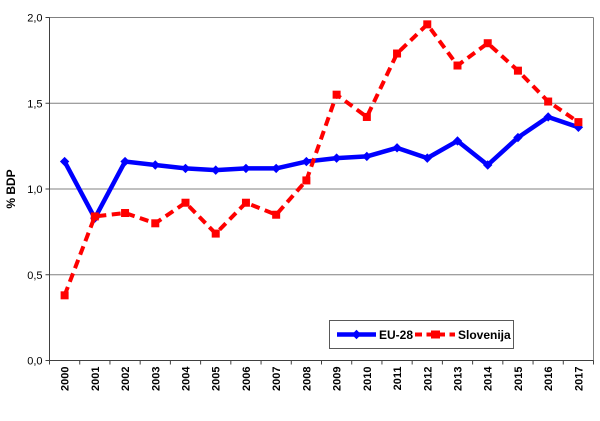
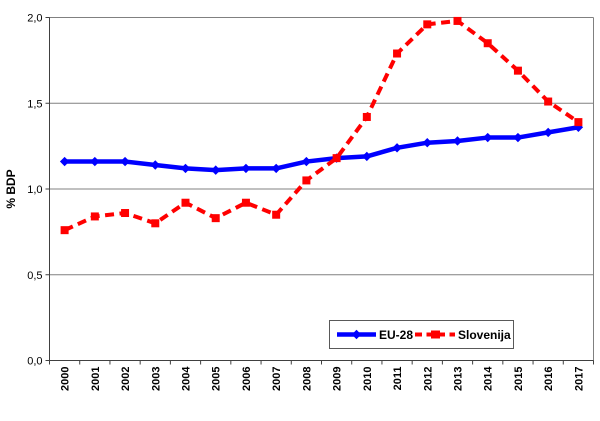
Slovenija/2000: 0,38 -> 0,76
EU-28/2001: 0,83 -> 1,16
Slovenija/2005: 0,74 -> 0,83
Slovenija/2009: 1,55 -> 1,18
EU-28/2012: 1,18 -> 1,27
Slovenija/2013: 1,72 -> 1,98
EU-28/2014: 1,14 -> 1,30
EU-28/2016: 1,42 -> 1,33
